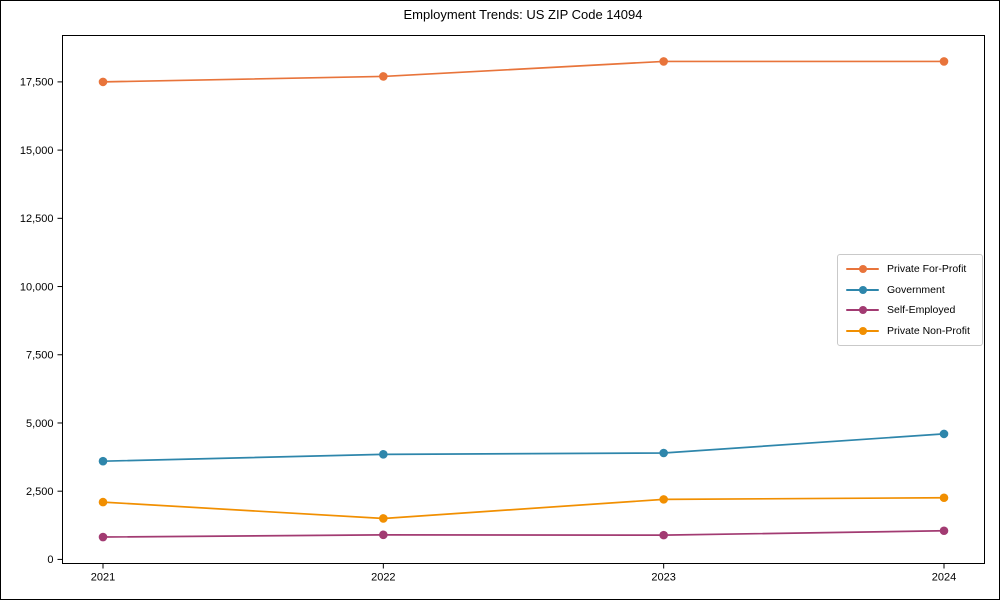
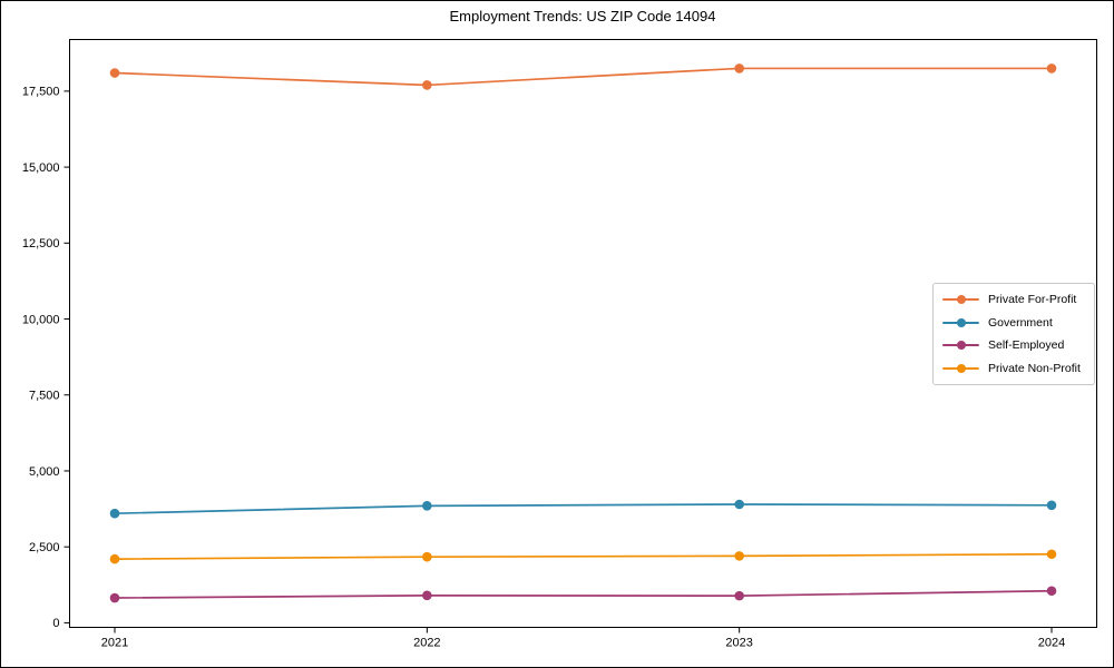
Private For-Profit/2021: 17500 -> 18100
Private Non-Profit/2022: 1500 -> 2200
Government/2024: 4600 -> 3900
